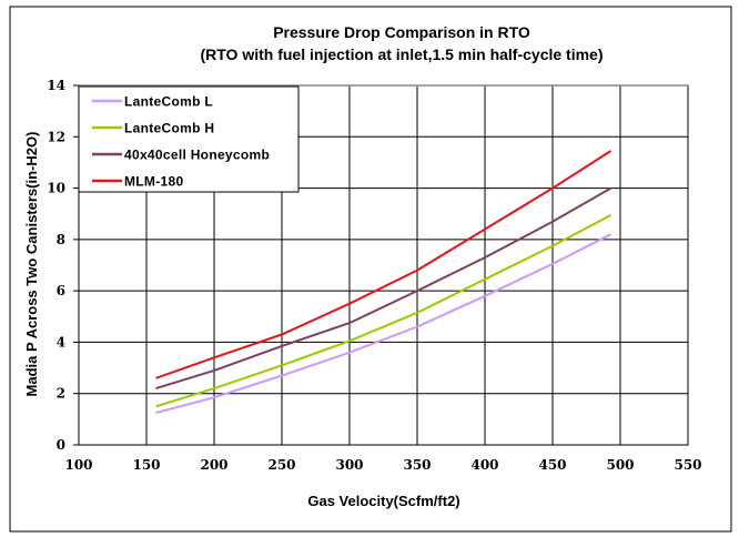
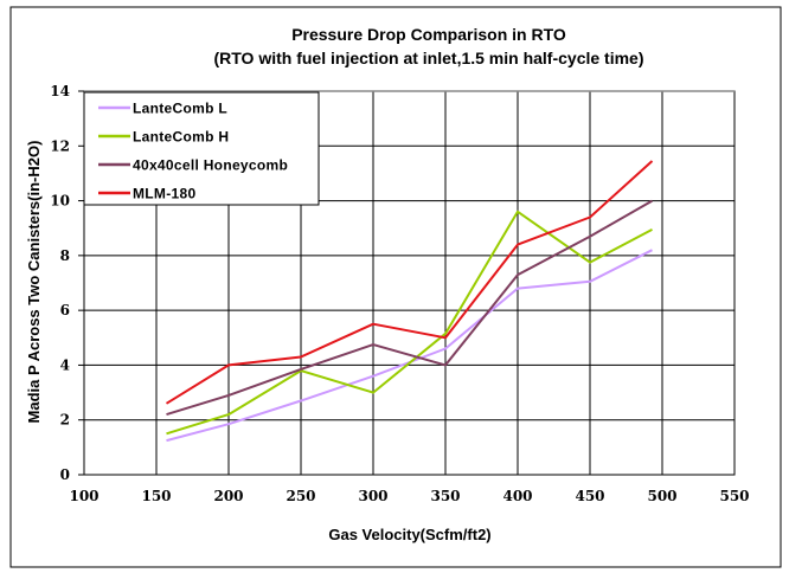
MLM-180/200: 3.4 -> 4.0
LanteComb H/250: 3.1 -> 3.8
LanteComb H/300: 4.0 -> 3.0
40x40cell Honeycomb/350: 6.0 -> 4.0
MLM-180/350: 6.8 -> 5.0
LanteComb L/400: 5.8 -> 6.8
LanteComb H/400: 6.5 -> 9.6
MLM-180/450: 10.0 -> 9.4
